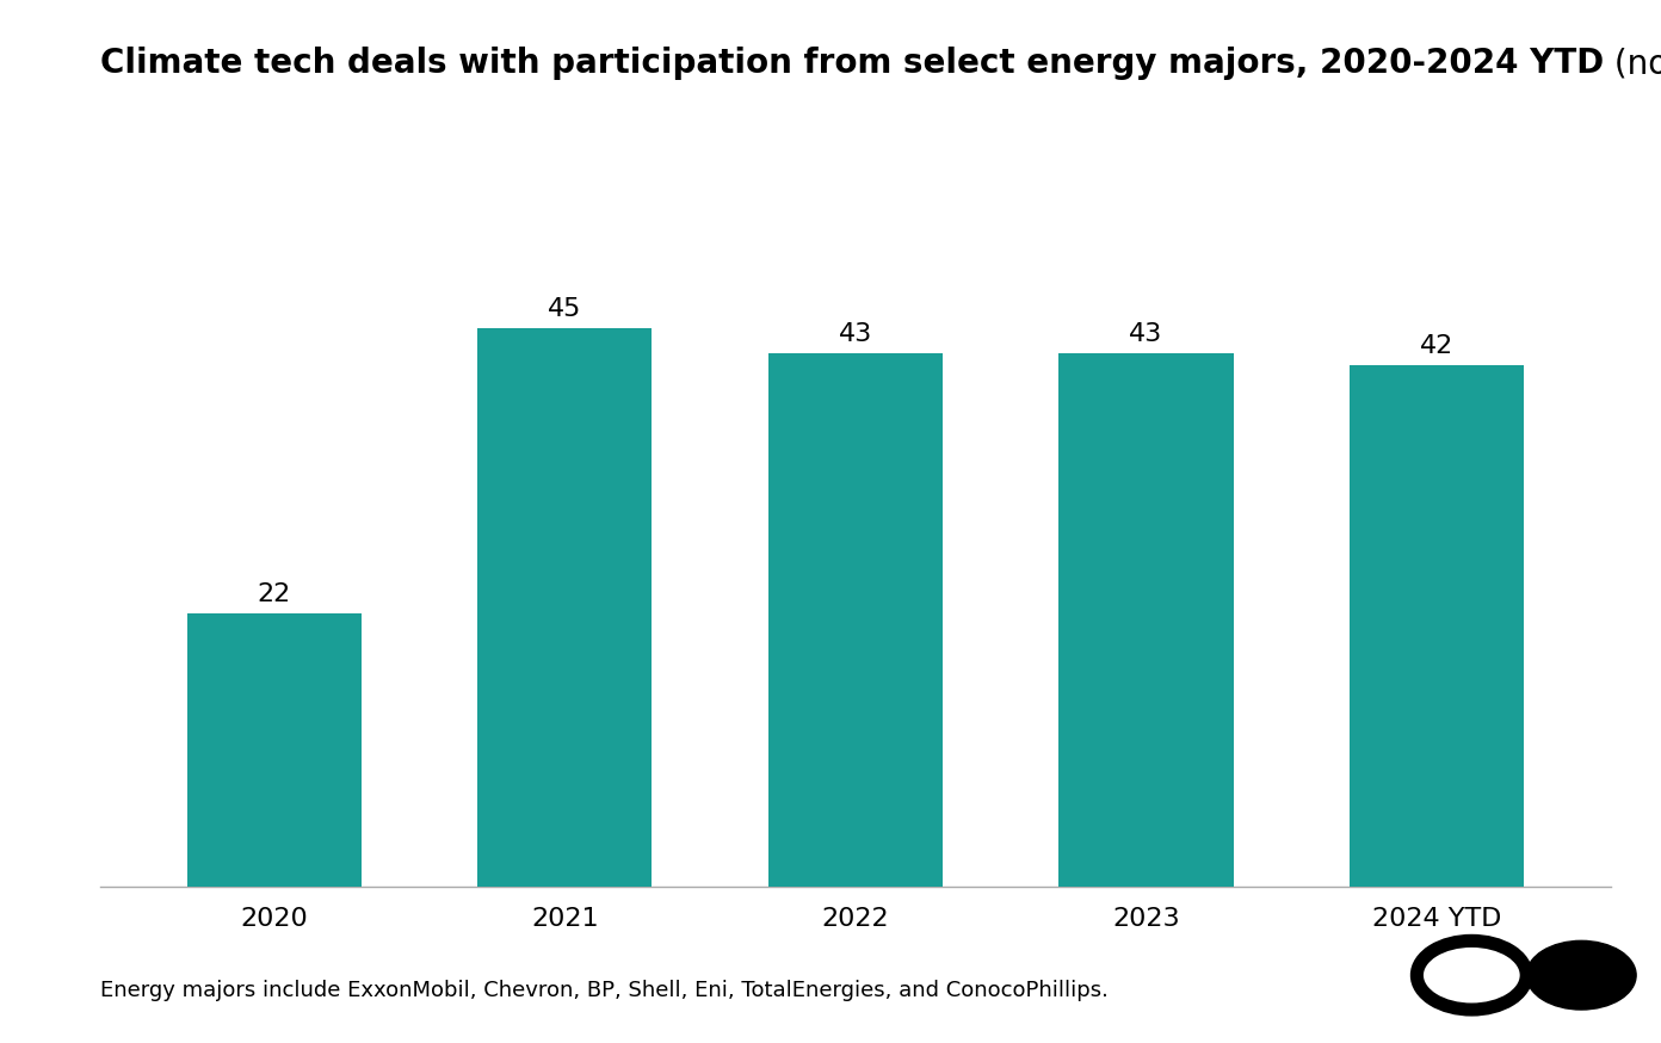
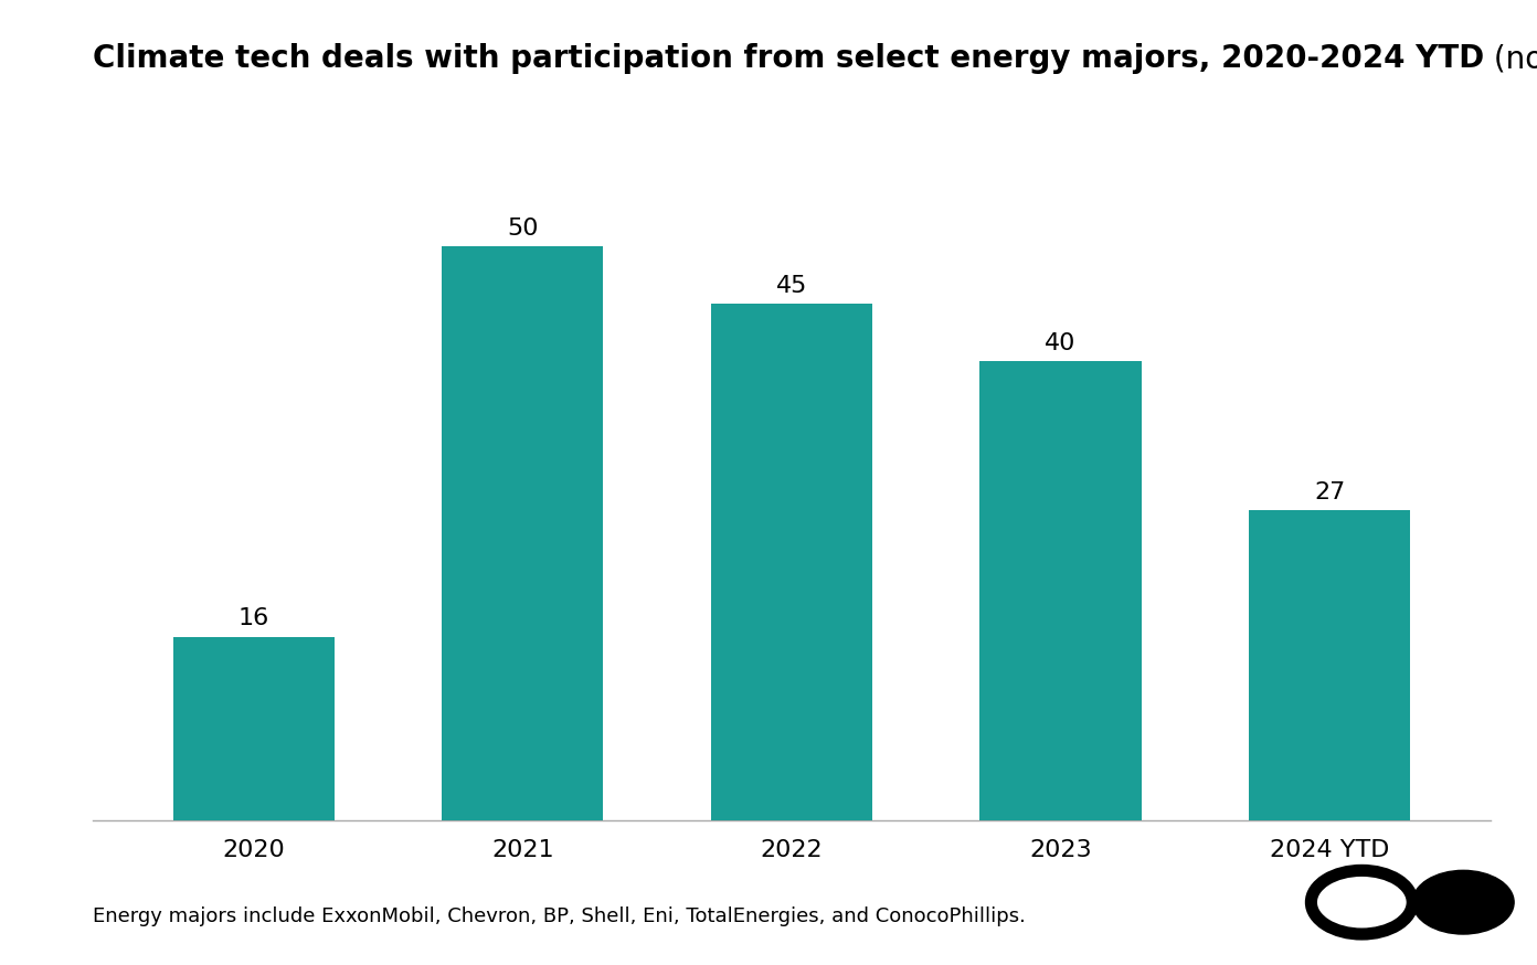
2020: 22 -> 16
2021: 45 -> 50
2022: 43 -> 45
2023: 43 -> 40
2024 YTD: 42 -> 27
